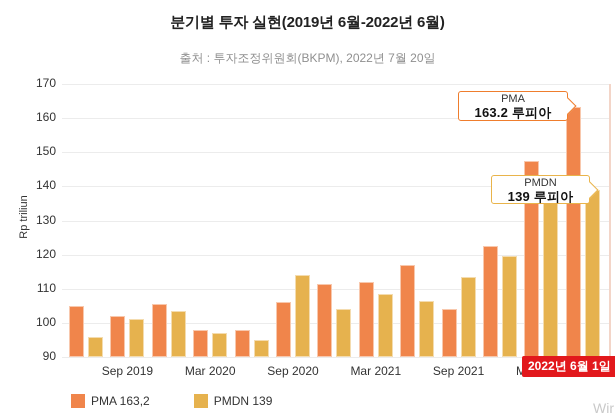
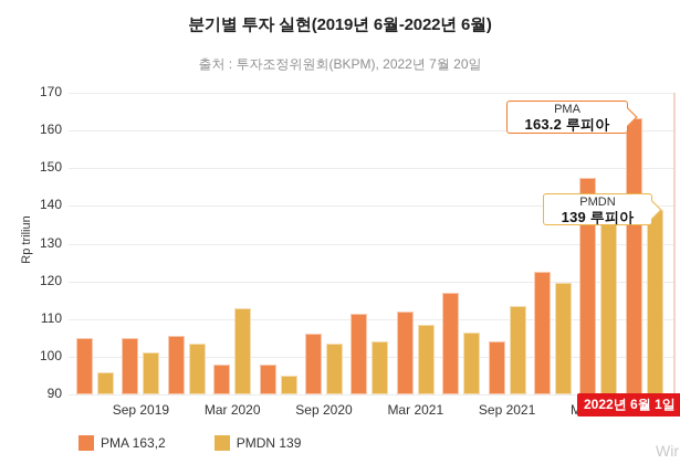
PMA/Sep 2019: 102 -> 105
PMDN/Mar 2020: 97 -> 113
PMDN/Sep 2020: 114 -> 104
